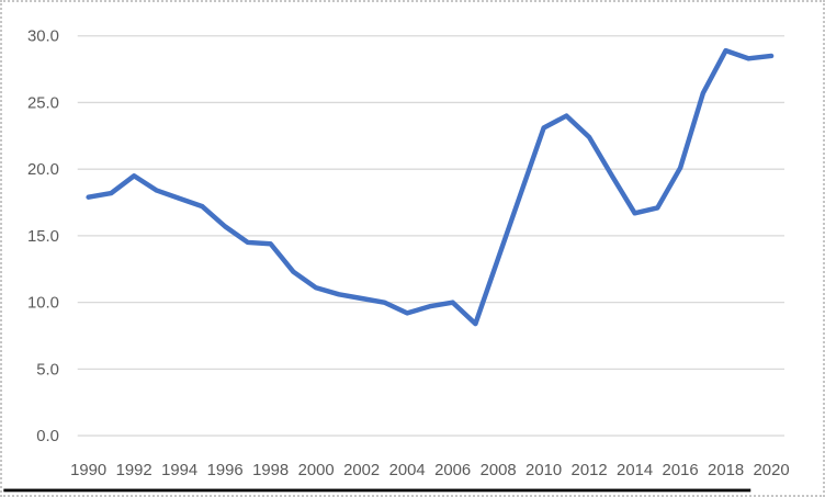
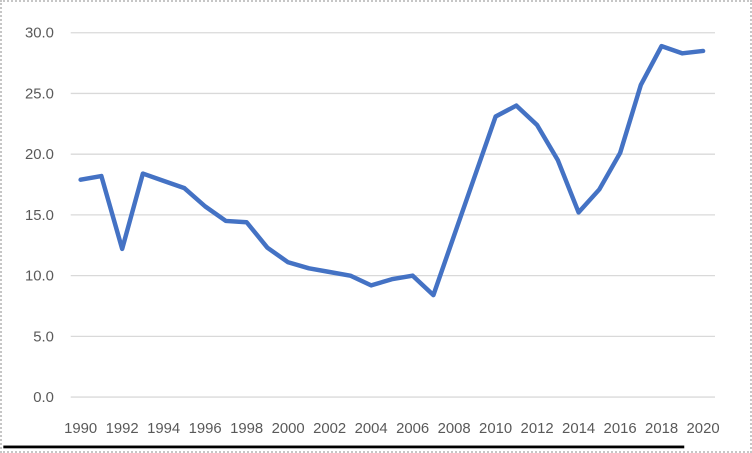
1992: 19.5 -> 12.2
2014: 16.7 -> 15.2
